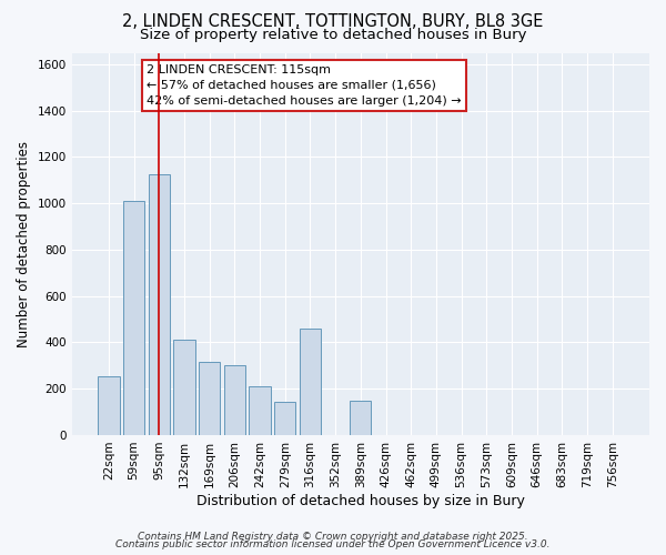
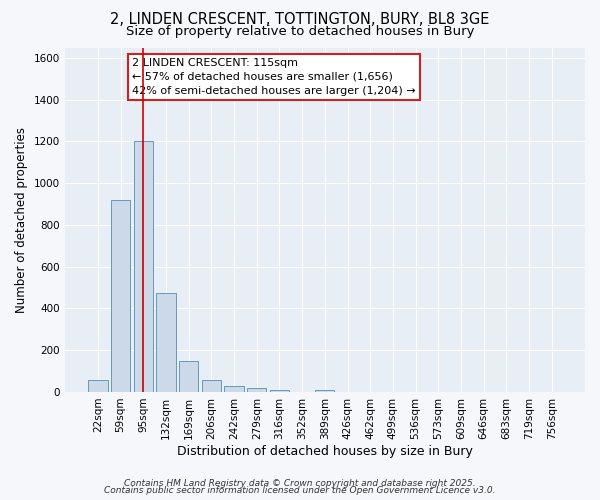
22sqm: 255 -> 55
59sqm: 1010 -> 920
95sqm: 1125 -> 1200
132sqm: 410 -> 475
169sqm: 315 -> 150
206sqm: 300 -> 58
242sqm: 210 -> 30
279sqm: 145 -> 17
316sqm: 460 -> 10
389sqm: 150 -> 10
